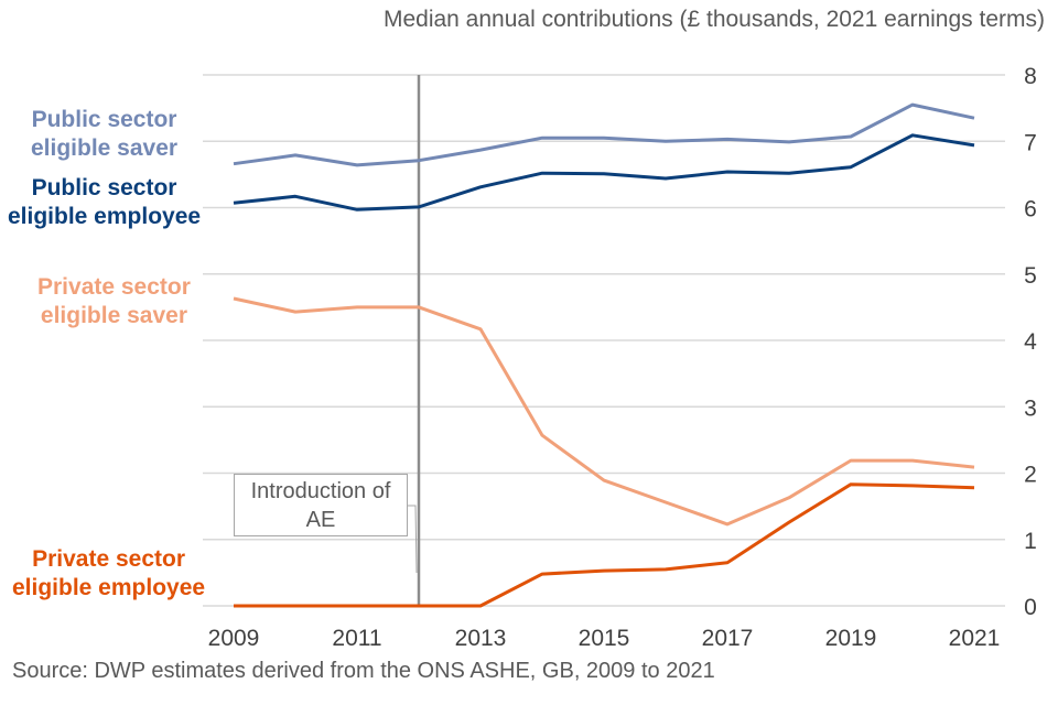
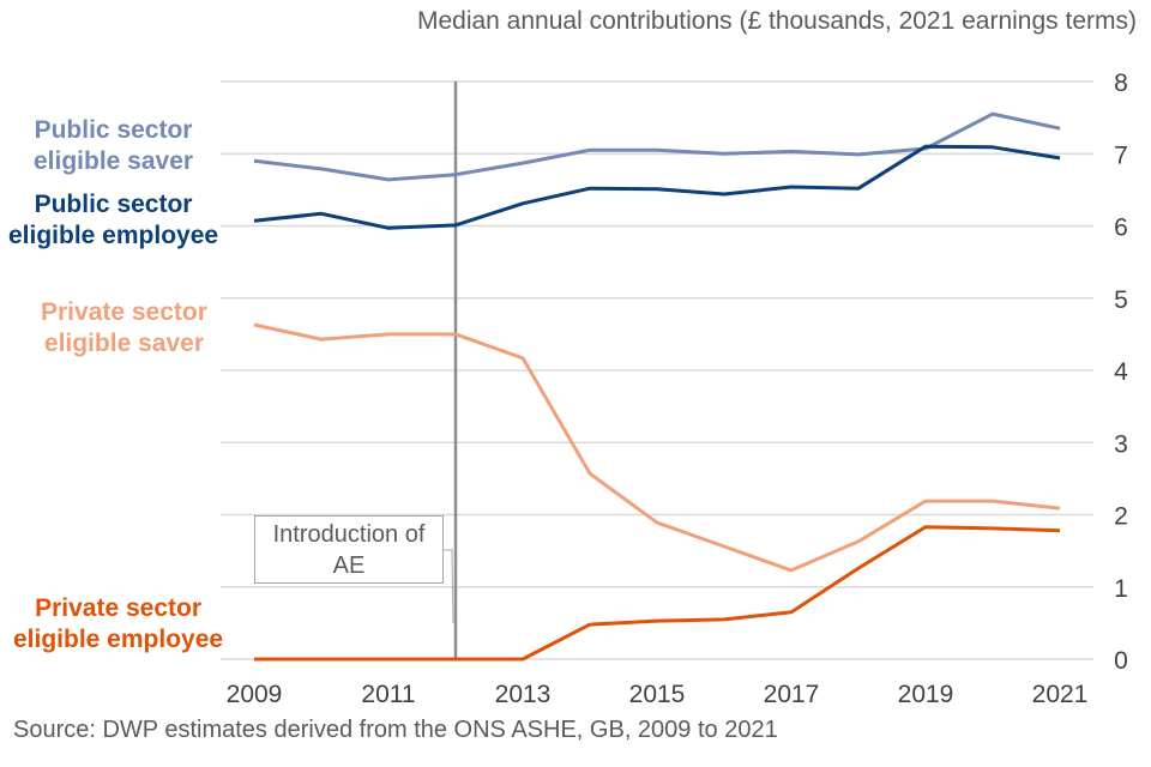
Public sector eligible saver/2009: 6.7 -> 6.9
Public sector eligible employee/2019: 6.6 -> 7.1
